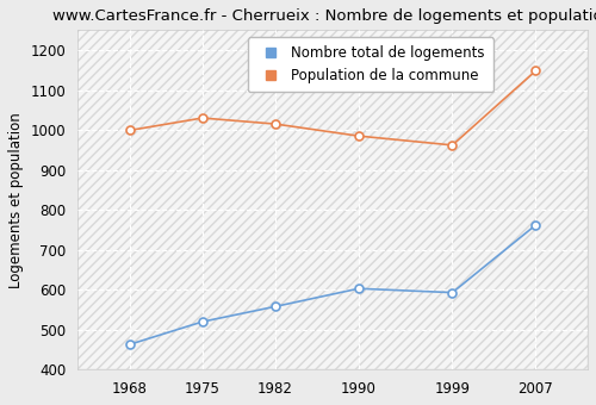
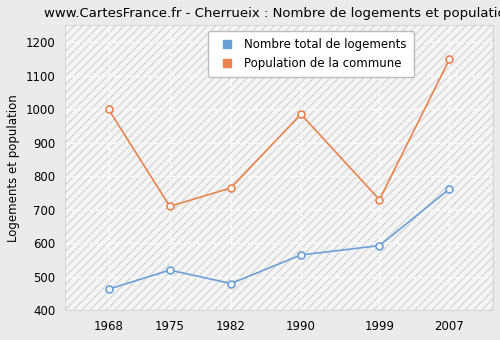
Population de la commune/1975: 1030 -> 710
Nombre total de logements/1982: 558 -> 480
Population de la commune/1982: 1015 -> 765
Nombre total de logements/1990: 603 -> 565
Population de la commune/1999: 962 -> 730
